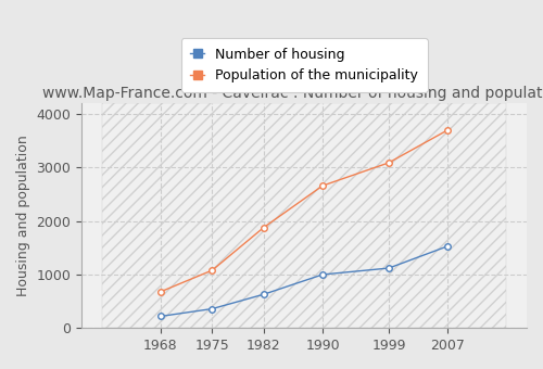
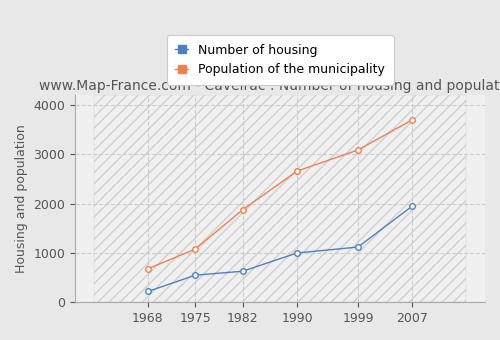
Number of housing/1975: 360 -> 550
Number of housing/2007: 1530 -> 1950
